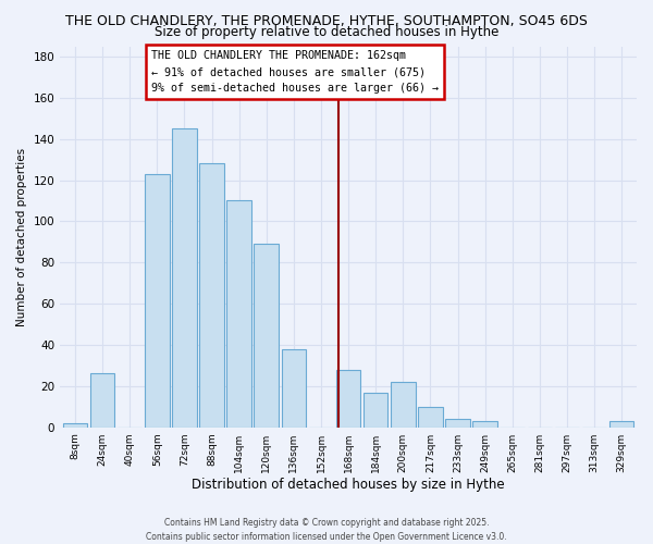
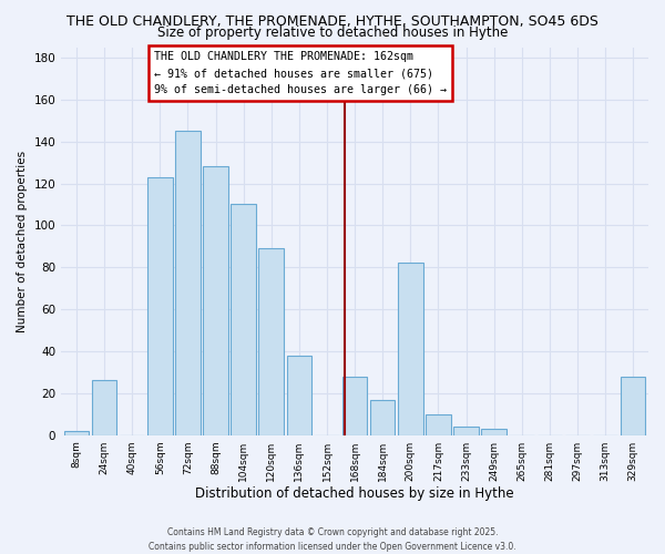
200sqm: 22 -> 82
329sqm: 3 -> 28
